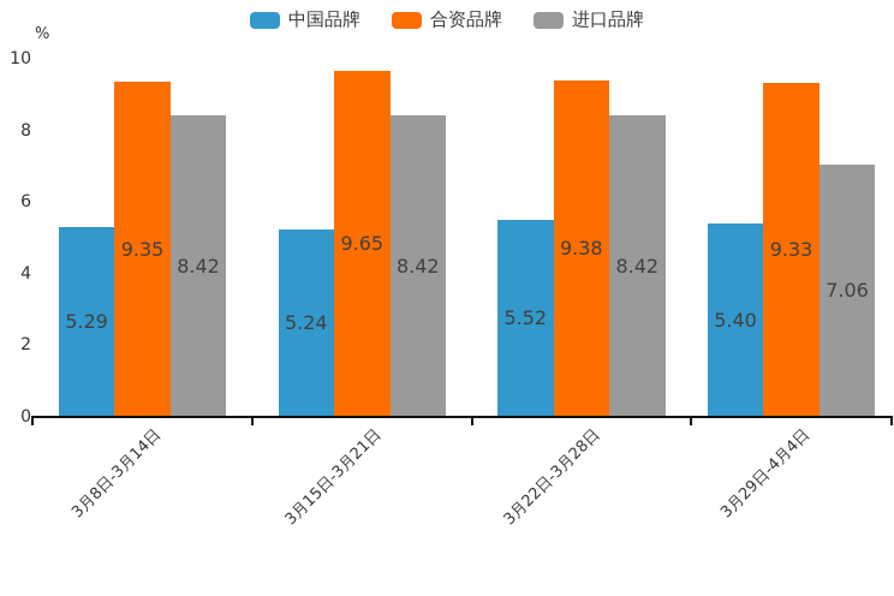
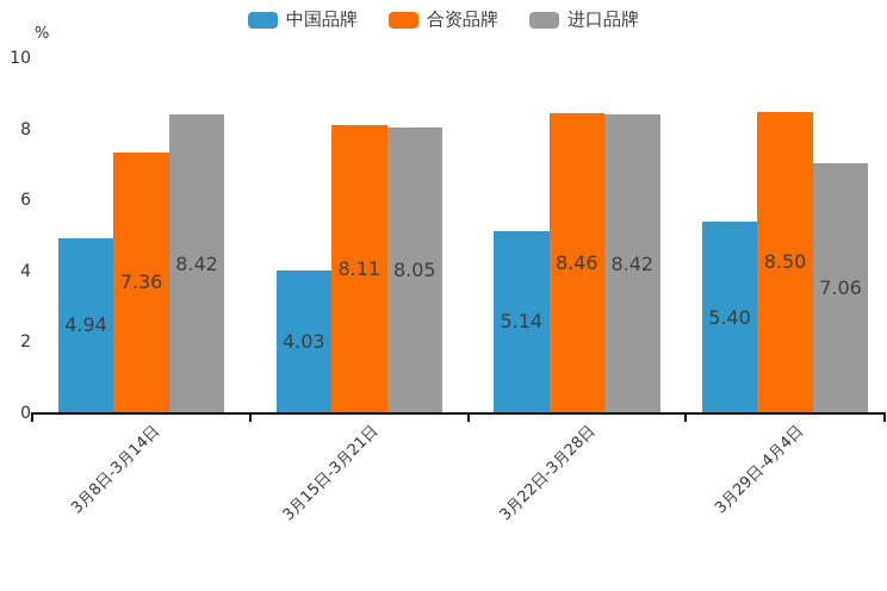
中国品牌/3月8日-3月14日: 5.29 -> 4.94
合资品牌/3月8日-3月14日: 9.35 -> 7.36
中国品牌/3月15日-3月21日: 5.24 -> 4.03
合资品牌/3月15日-3月21日: 9.65 -> 8.11
进口品牌/3月15日-3月21日: 8.42 -> 8.05
中国品牌/3月22日-3月28日: 5.52 -> 5.14
合资品牌/3月22日-3月28日: 9.38 -> 8.46
合资品牌/3月29日-4月4日: 9.33 -> 8.50
